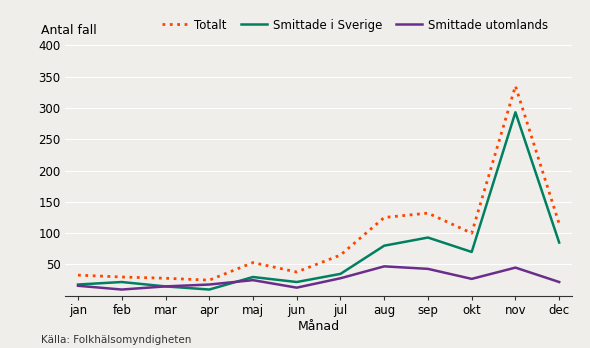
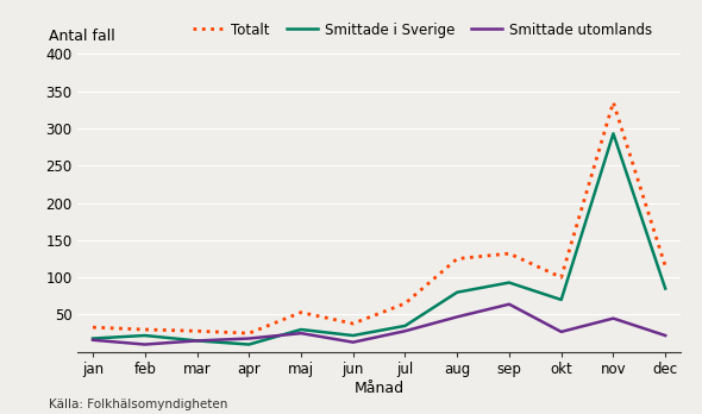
Smittade utomlands/sep: 43 -> 64
